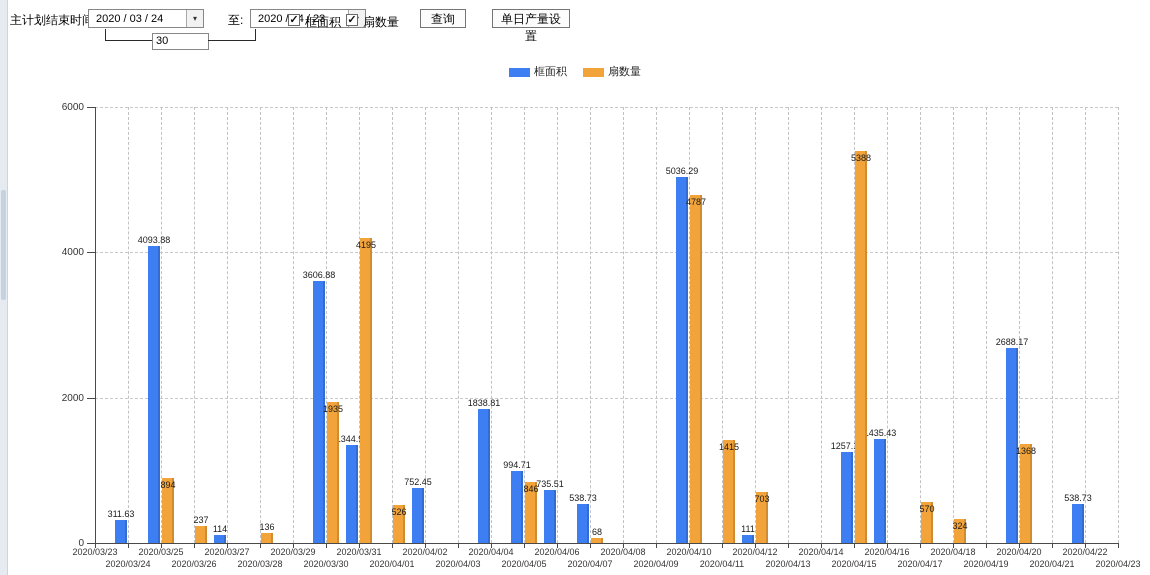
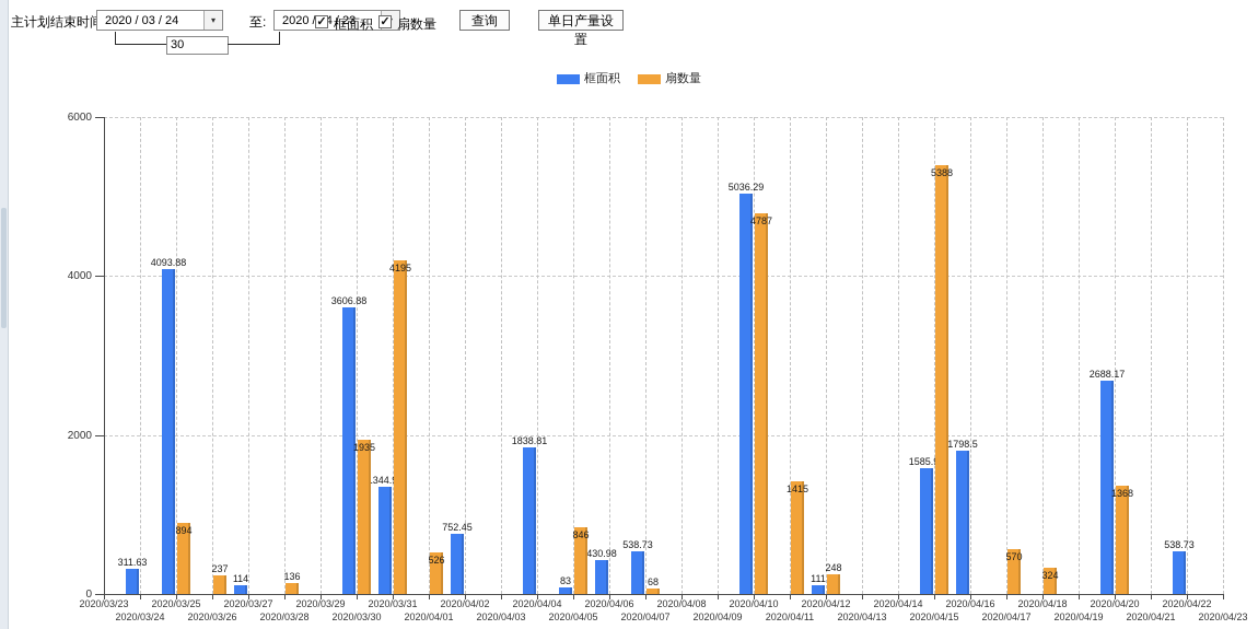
框面积/2020/04/05: 994.71 -> 83
框面积/2020/04/06: 735.51 -> 430.98
扇数量/2020/04/12: 703 -> 248
框面积/2020/04/15: 1257.15 -> 1585.96
框面积/2020/04/16: 1435.43 -> 1798.5
